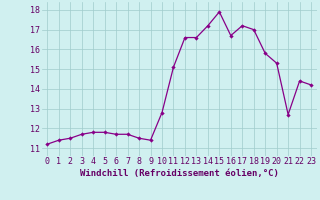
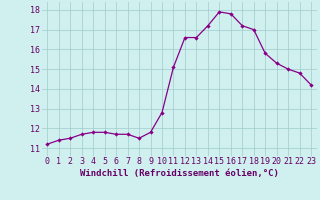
9: 11.4 -> 11.8
16: 16.7 -> 17.8
21: 12.7 -> 15.0
22: 14.4 -> 14.8
